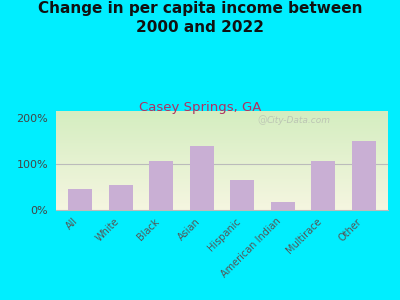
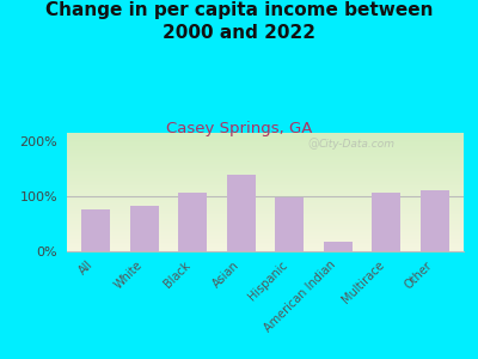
All: 45% -> 75%
White: 55% -> 82%
Hispanic: 65% -> 98%
Other: 150% -> 110%
